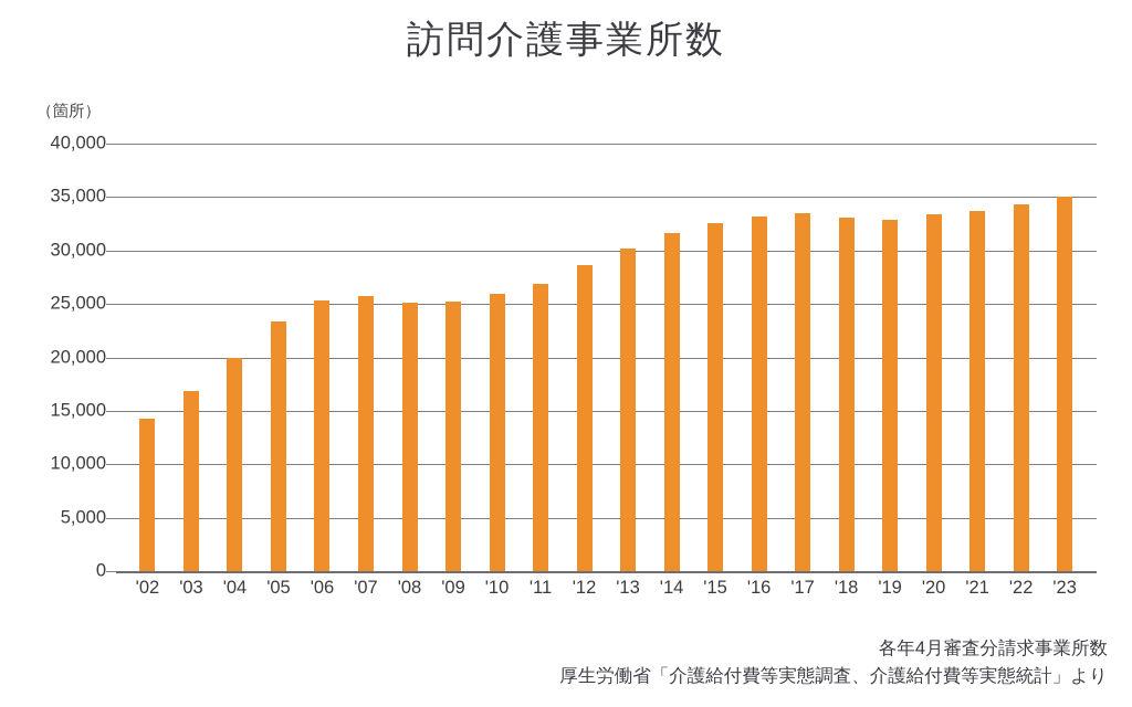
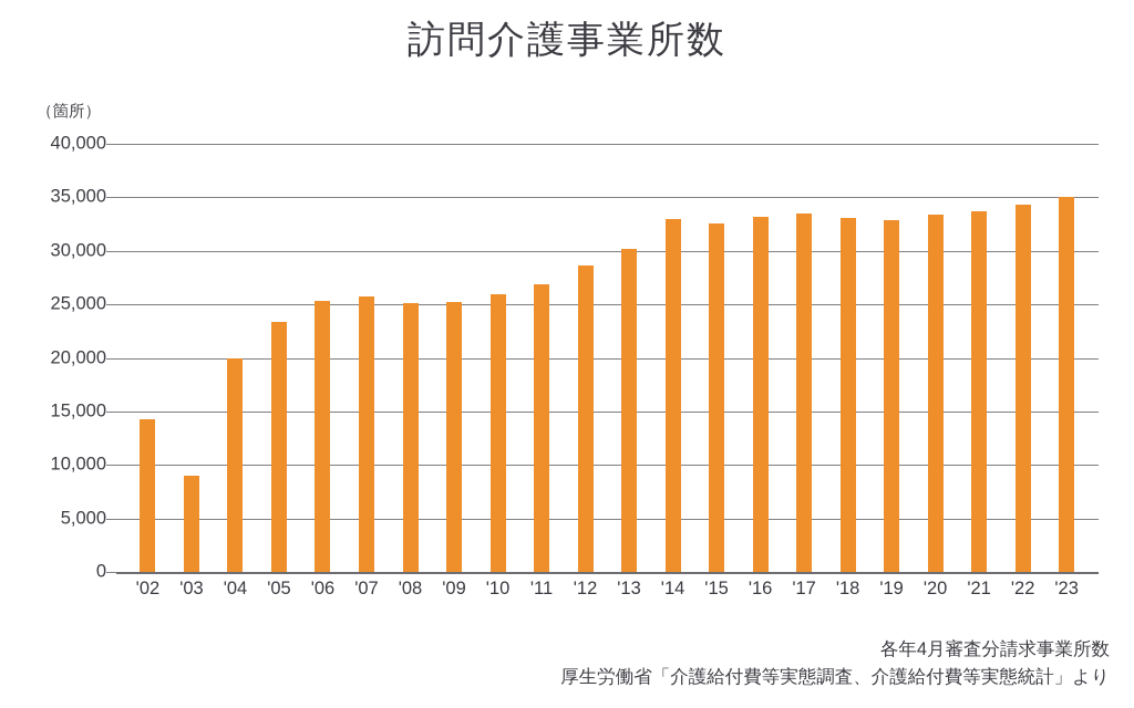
'03: 17000 -> 9000
'14: 32000 -> 33000
